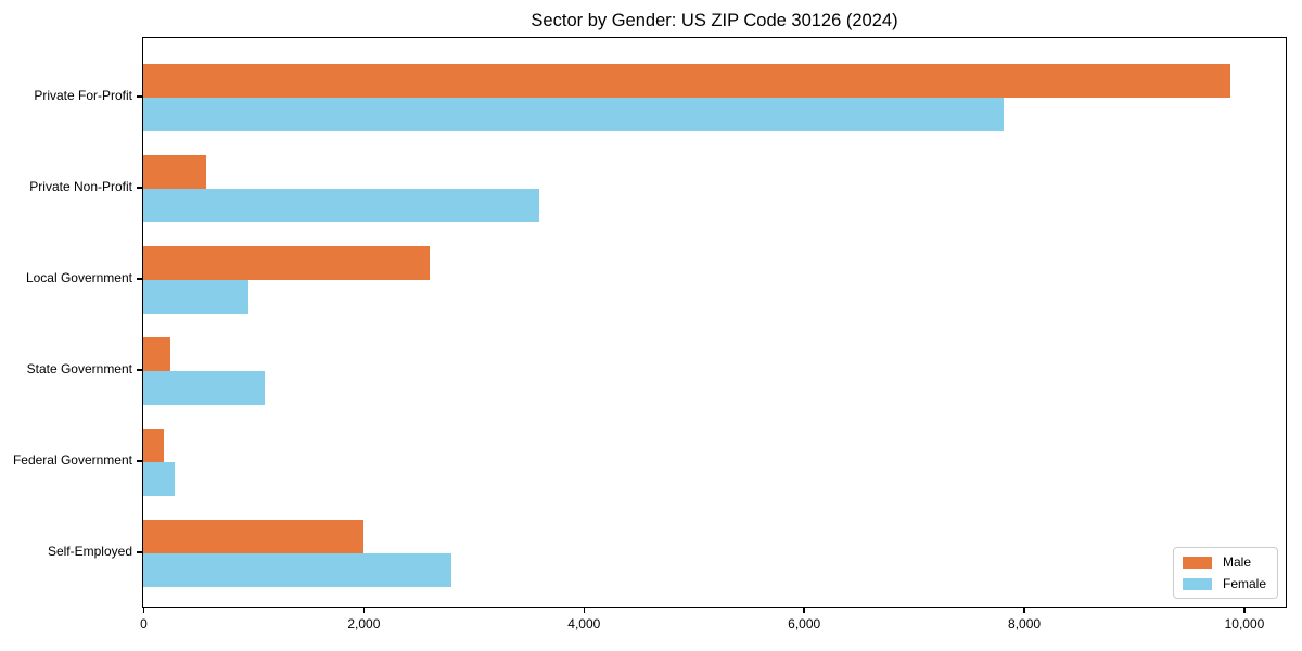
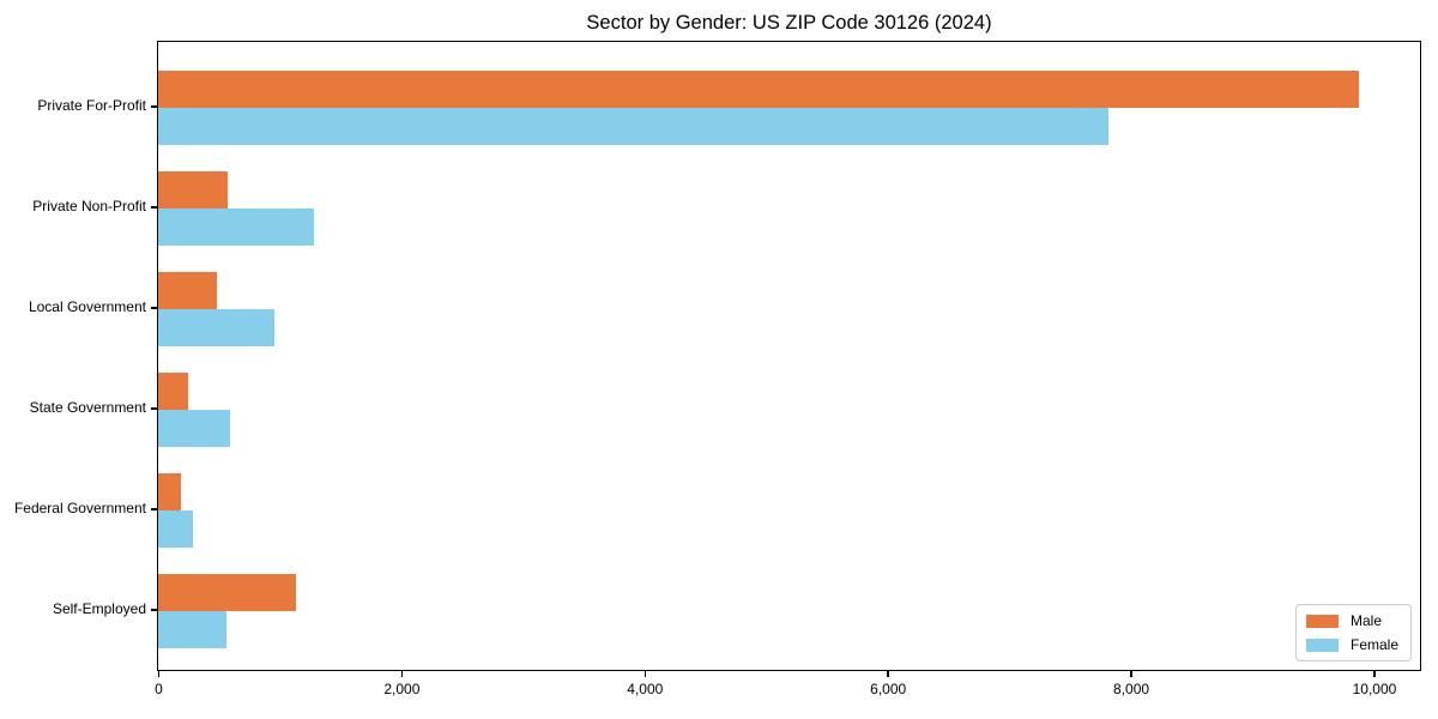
Female/Private Non-Profit: 3600 -> 1300
Male/Local Government: 2600 -> 500
Female/State Government: 1100 -> 600
Male/Self-Employed: 2000 -> 1100
Female/Self-Employed: 2800 -> 600
